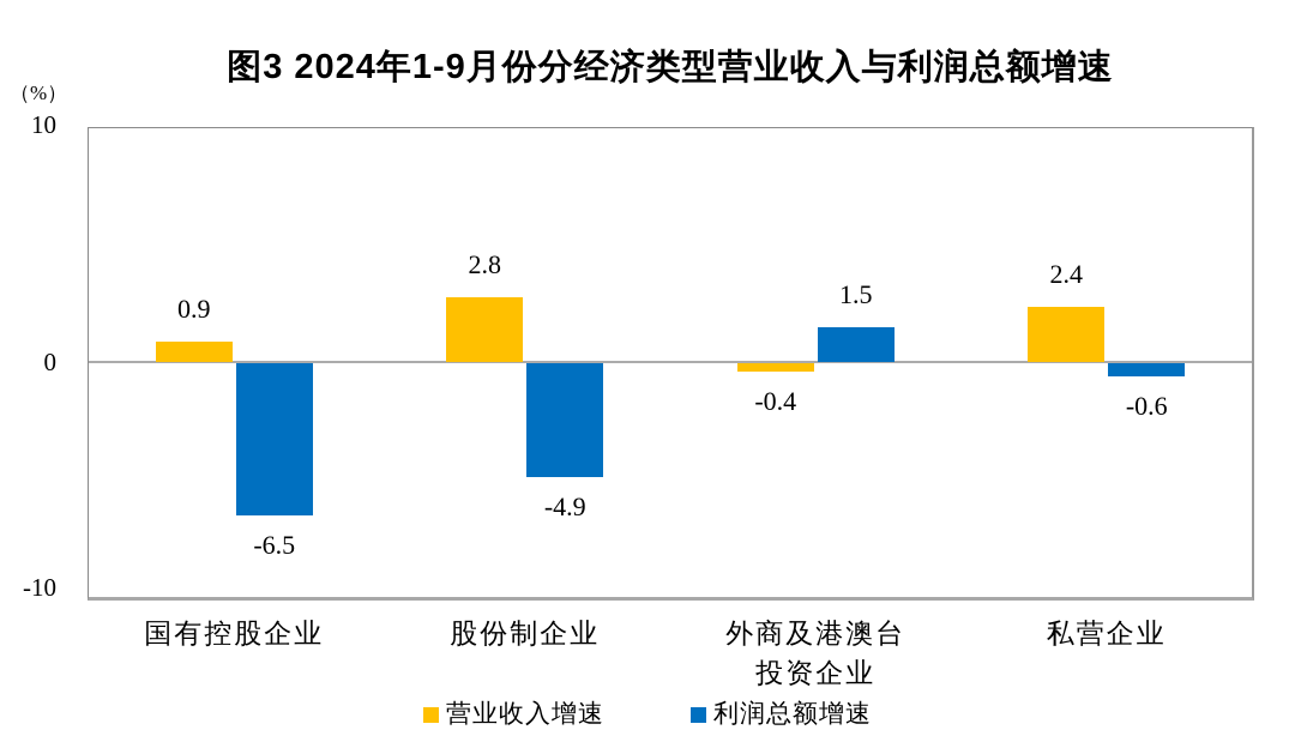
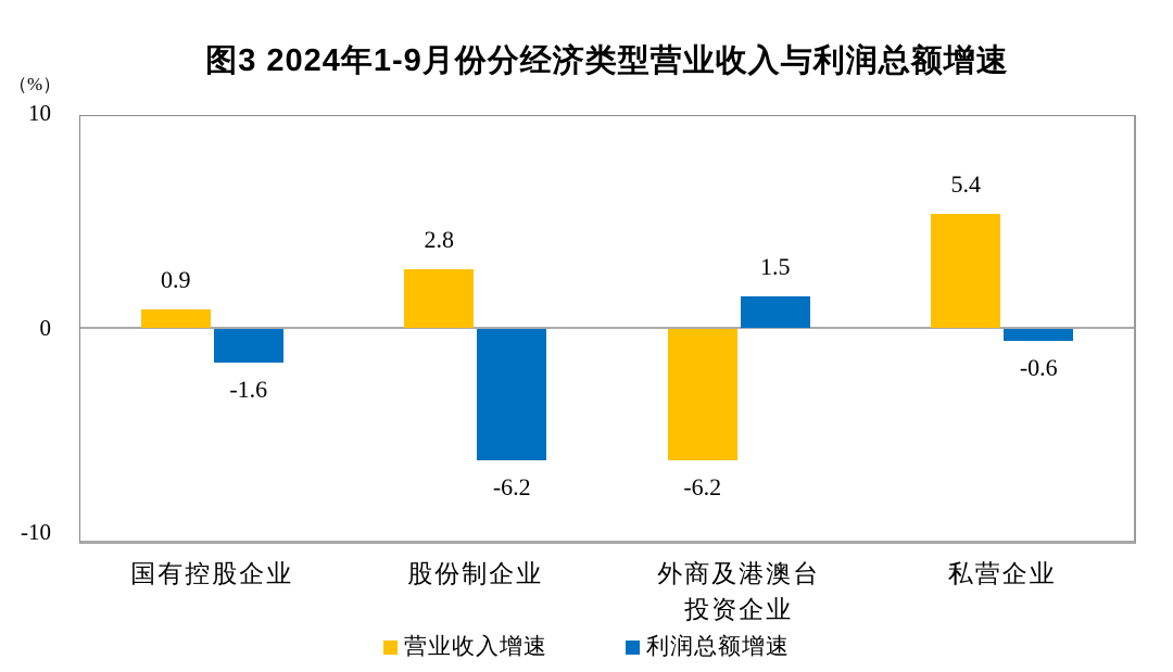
利润总额增速/国有控股企业: -6.5 -> -1.6
利润总额增速/股份制企业: -4.9 -> -6.2
营业收入增速/外商及港澳台 投资企业: -0.4 -> -6.2
营业收入增速/私营企业: 2.4 -> 5.4
